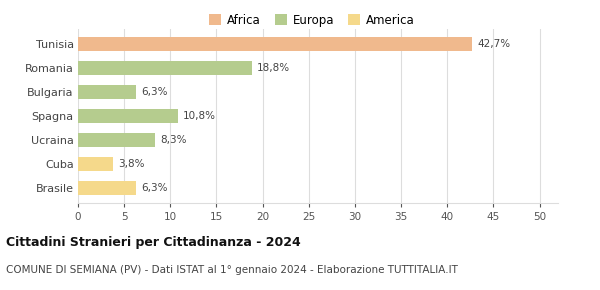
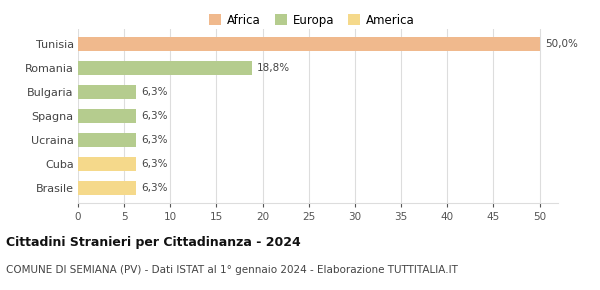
Tunisia: 42,7% -> 50,0%
Spagna: 10,8% -> 6,3%
Ucraina: 8,3% -> 6,3%
Cuba: 3,8% -> 6,3%
